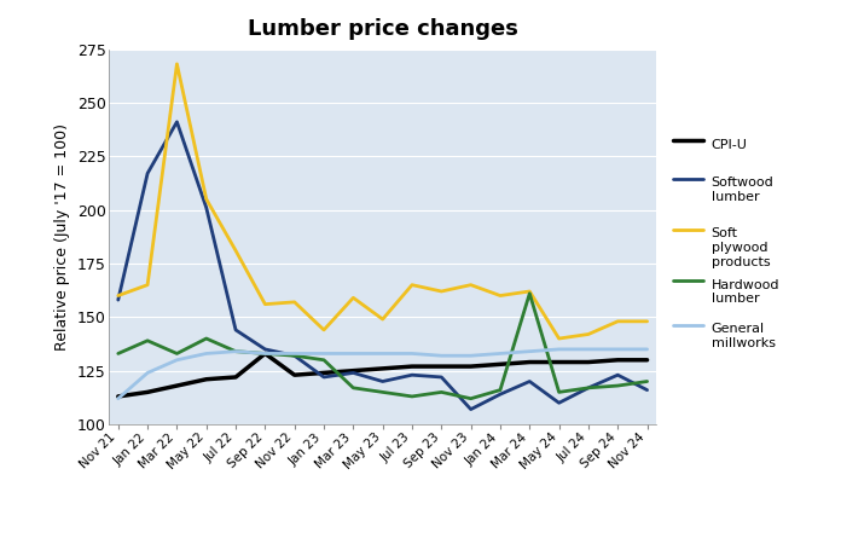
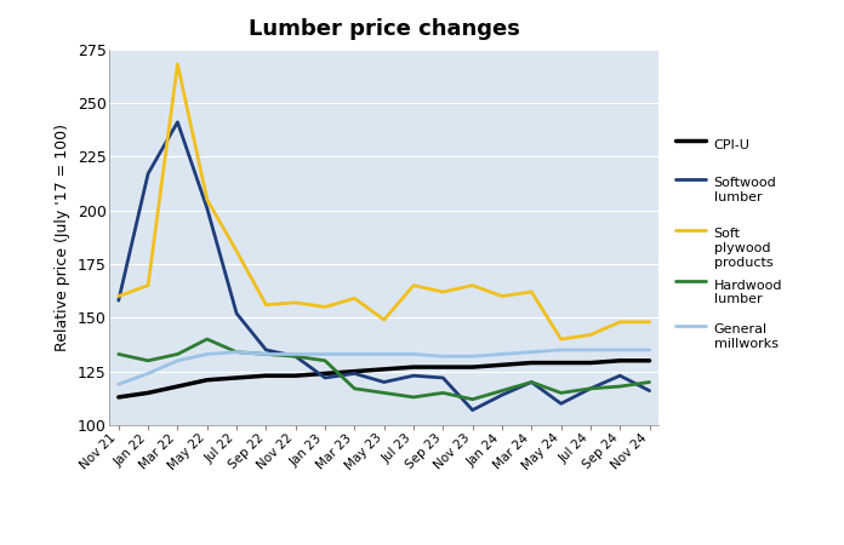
General millworks/Nov 21: 112 -> 119
Hardwood lumber/Jan 22: 139 -> 130
Softwood lumber/Jul 22: 144 -> 152
CPI-U/Sep 22: 133 -> 123
Soft plywood products/Jan 23: 144 -> 155
Hardwood lumber/Mar 24: 161 -> 120
